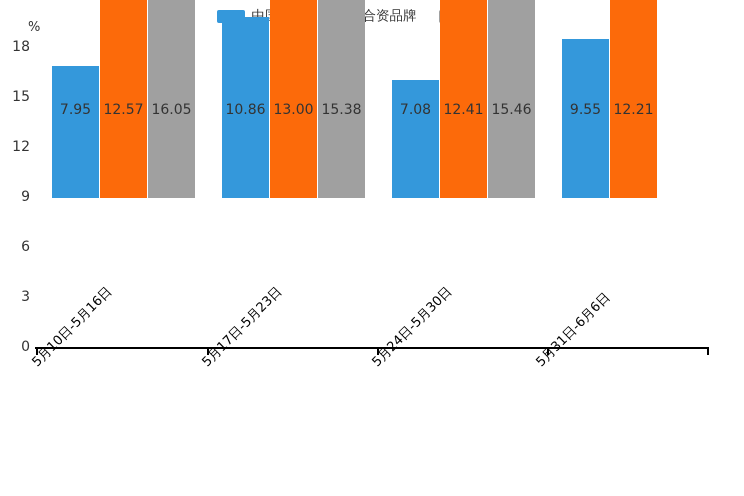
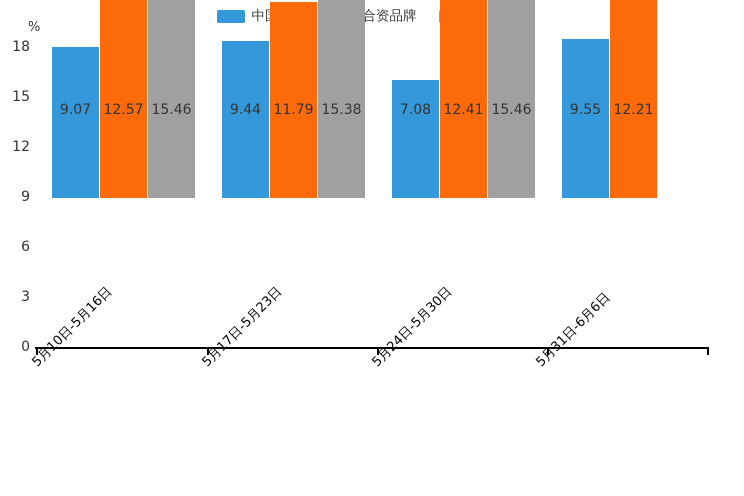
中国品牌/5月10日-5月16日: 7.95 -> 9.07
进口品牌/5月10日-5月16日: 16.05 -> 15.46
中国品牌/5月17日-5月23日: 10.86 -> 9.44
合资品牌/5月17日-5月23日: 13.00 -> 11.79
